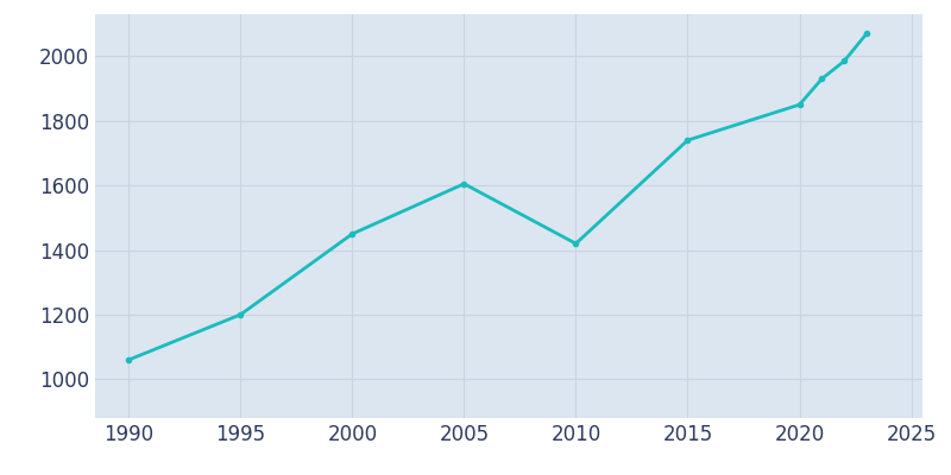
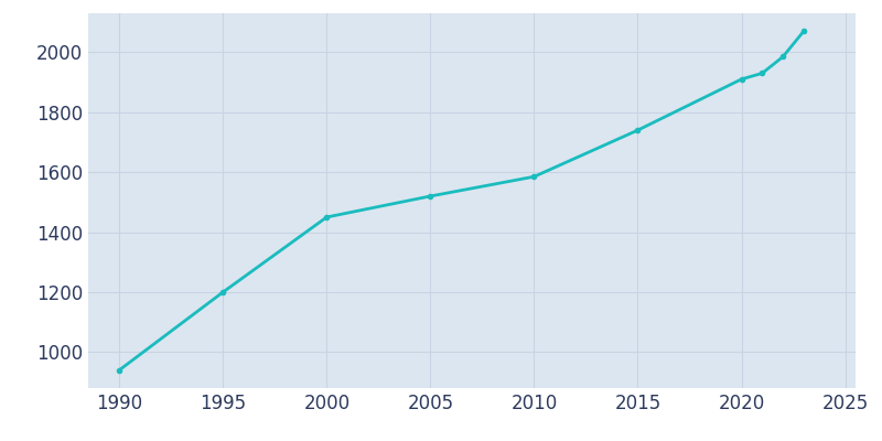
1990: 1060 -> 940
2005: 1605 -> 1520
2010: 1420 -> 1585
2020: 1850 -> 1910
